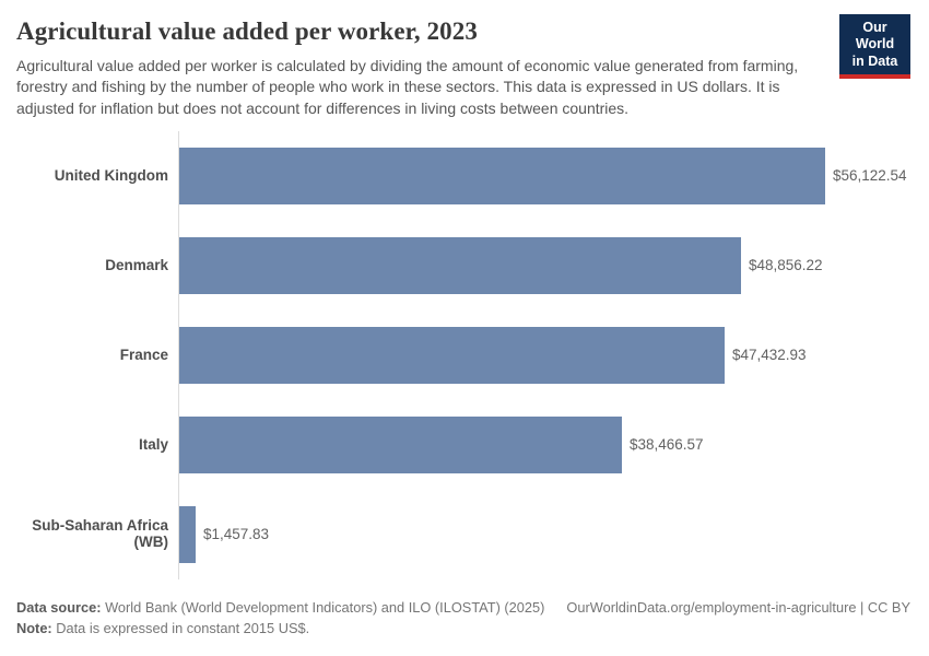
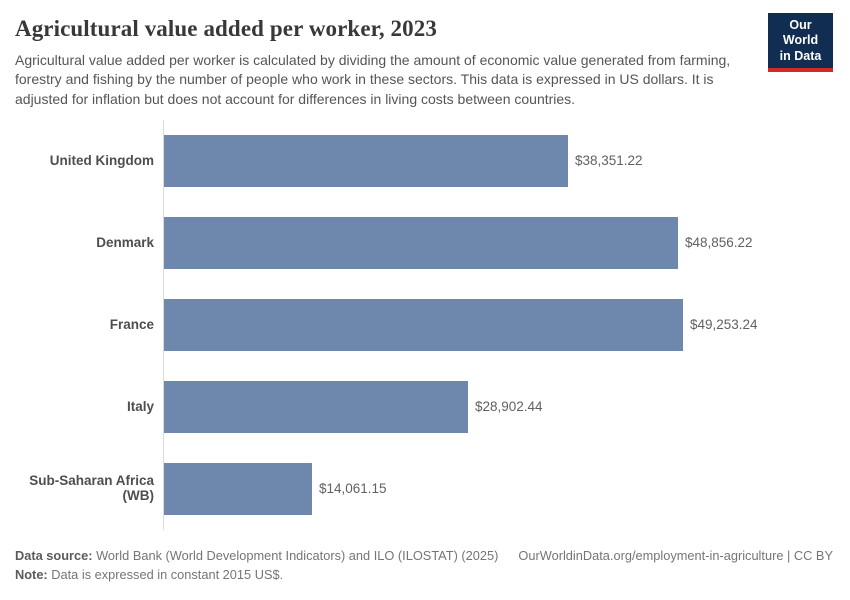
United Kingdom: $56,122.54 -> $38,351.22
France: $47,432.93 -> $49,253.24
Italy: $38,466.57 -> $28,902.44
Sub-Saharan Africa (WB): $1,457.83 -> $14,061.15
